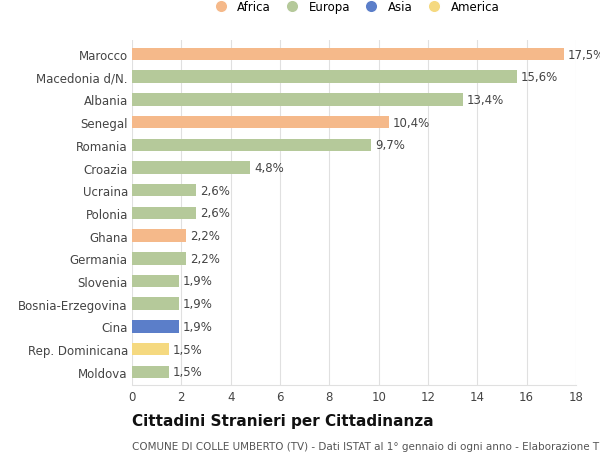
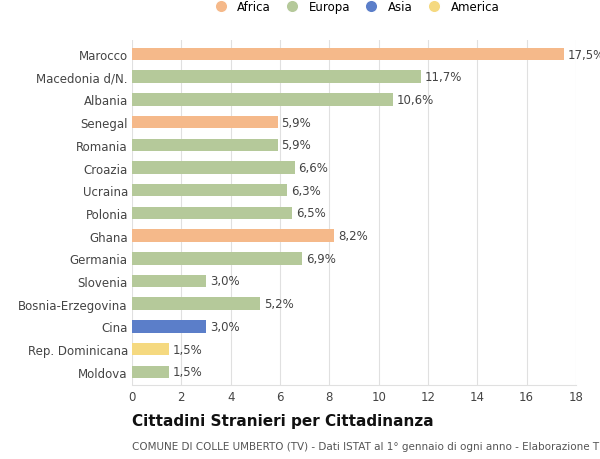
Macedonia d/N.: 15,6% -> 11,7%
Albania: 13,4% -> 10,6%
Senegal: 10,4% -> 5,9%
Romania: 9,7% -> 5,9%
Croazia: 4,8% -> 6,6%
Ucraina: 2,6% -> 6,3%
Polonia: 2,6% -> 6,5%
Ghana: 2,2% -> 8,2%
Germania: 2,2% -> 6,9%
Slovenia: 1,9% -> 3,0%
Bosnia-Erzegovina: 1,9% -> 5,2%
Cina: 1,9% -> 3,0%
